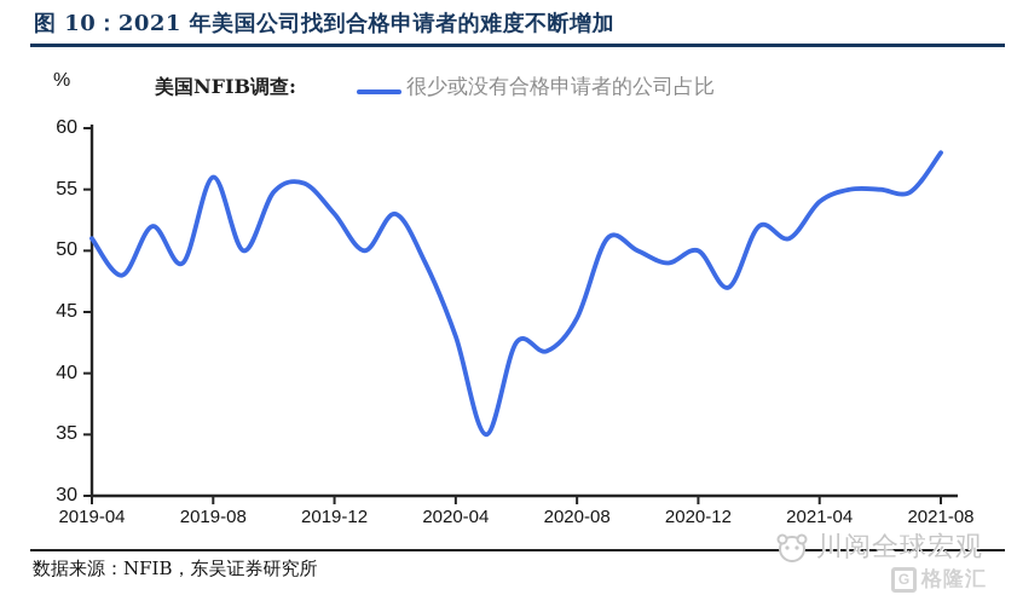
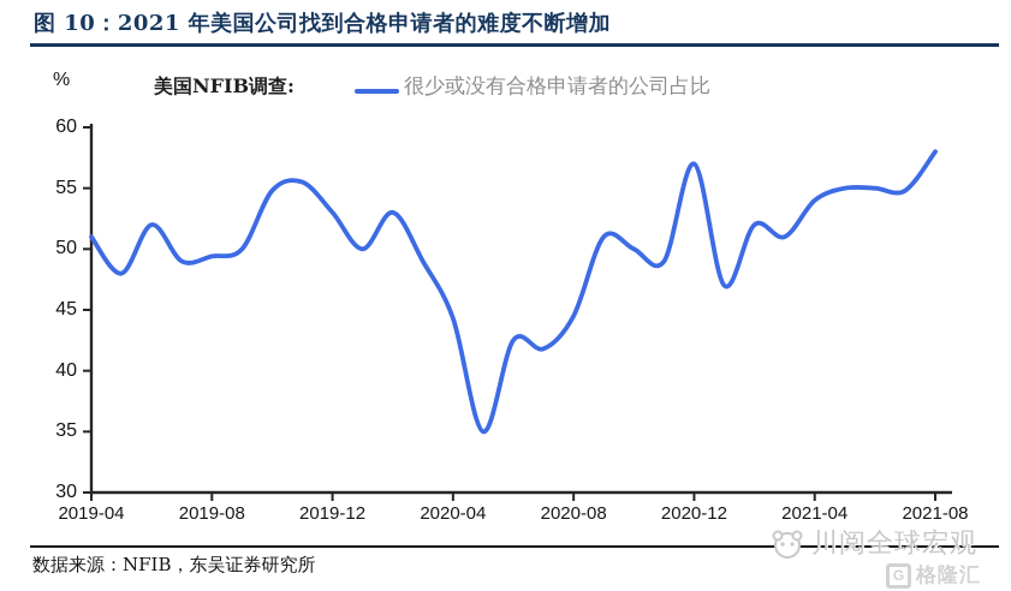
2019-08: 56.0 -> 49.4
2020-04: 43.0 -> 44.3
2020-12: 50.0 -> 57.0
